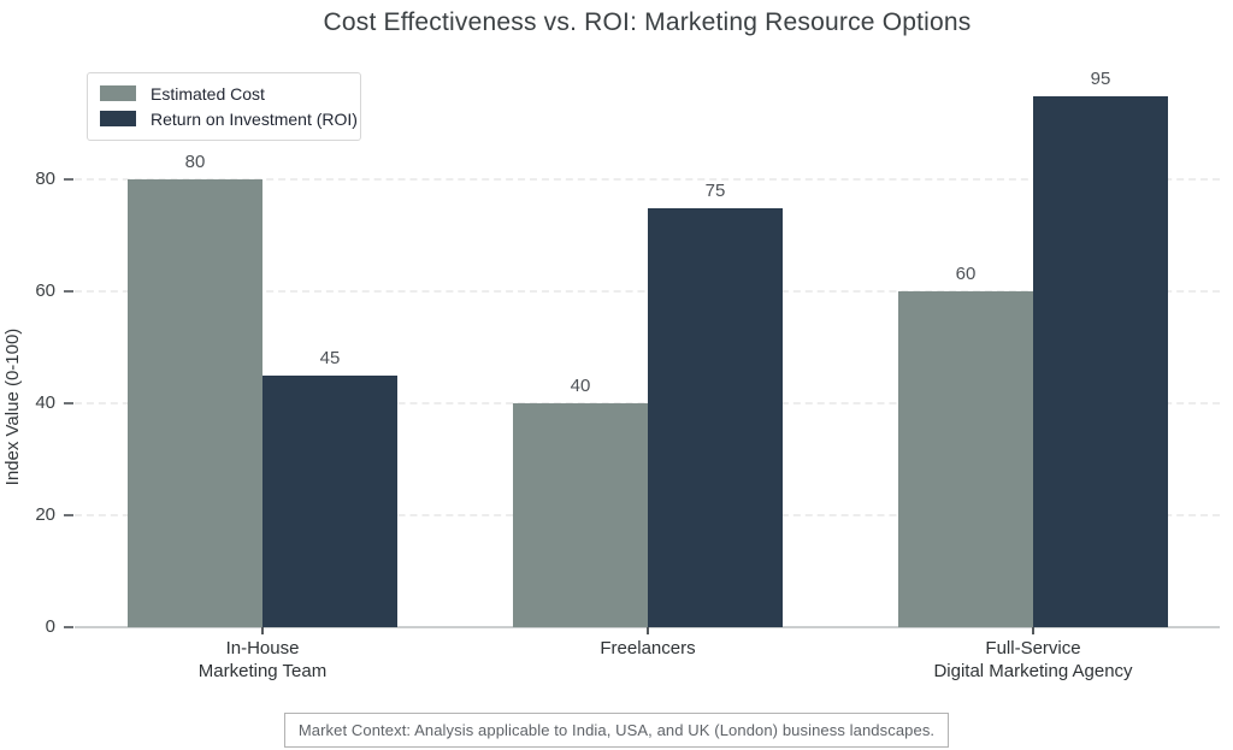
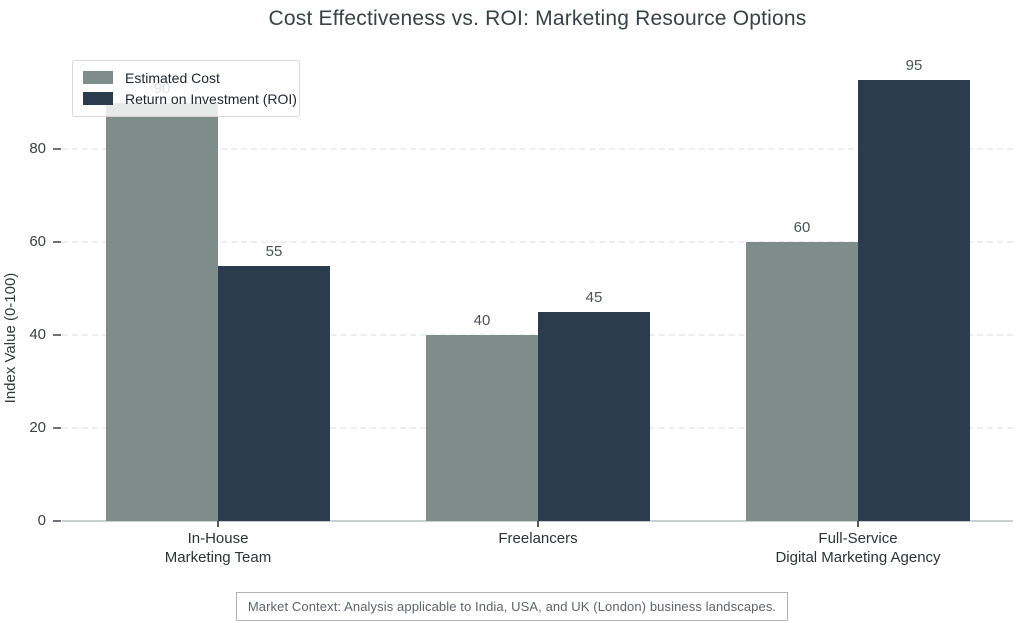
Estimated Cost/In-House Marketing Team: 80 -> 90
Return on Investment (ROI)/In-House Marketing Team: 45 -> 55
Return on Investment (ROI)/Freelancers: 75 -> 45
